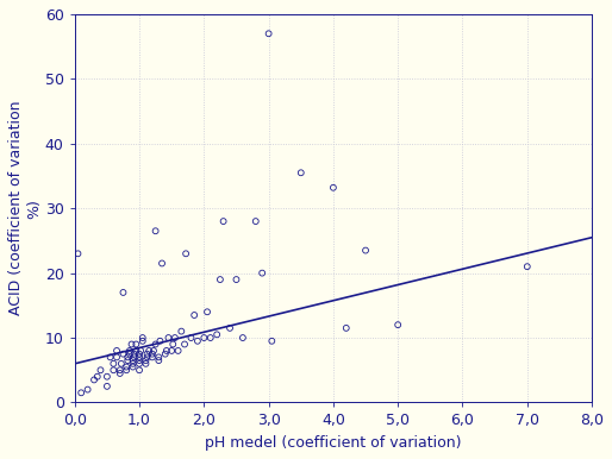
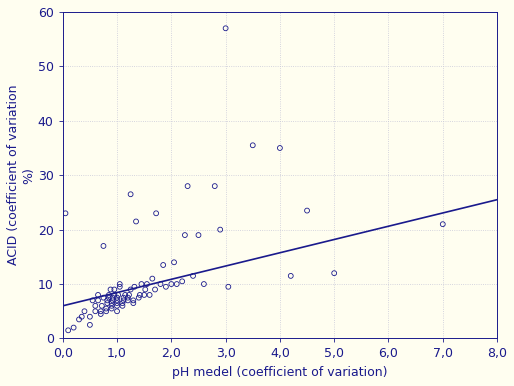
4,0: 33.2 -> 35.0
